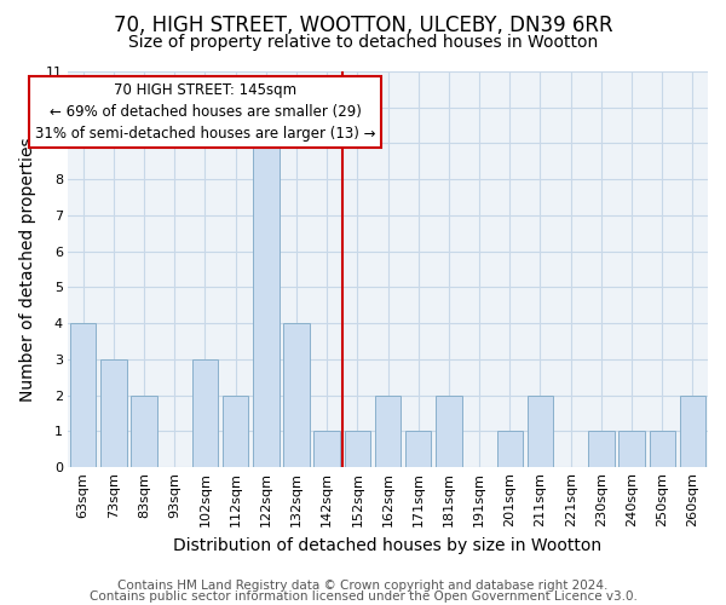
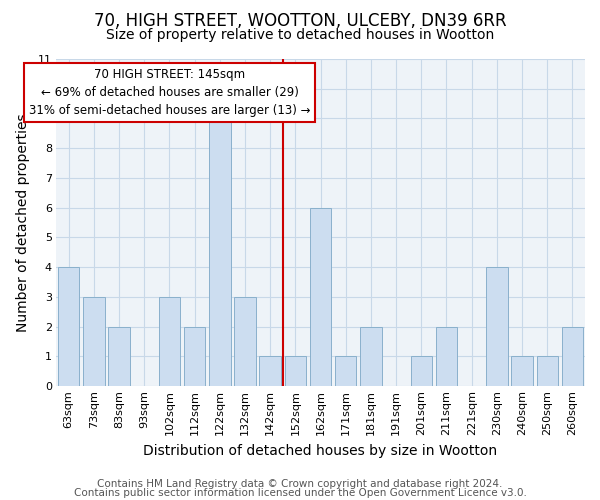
132sqm: 4 -> 3
162sqm: 2 -> 6
230sqm: 1 -> 4
